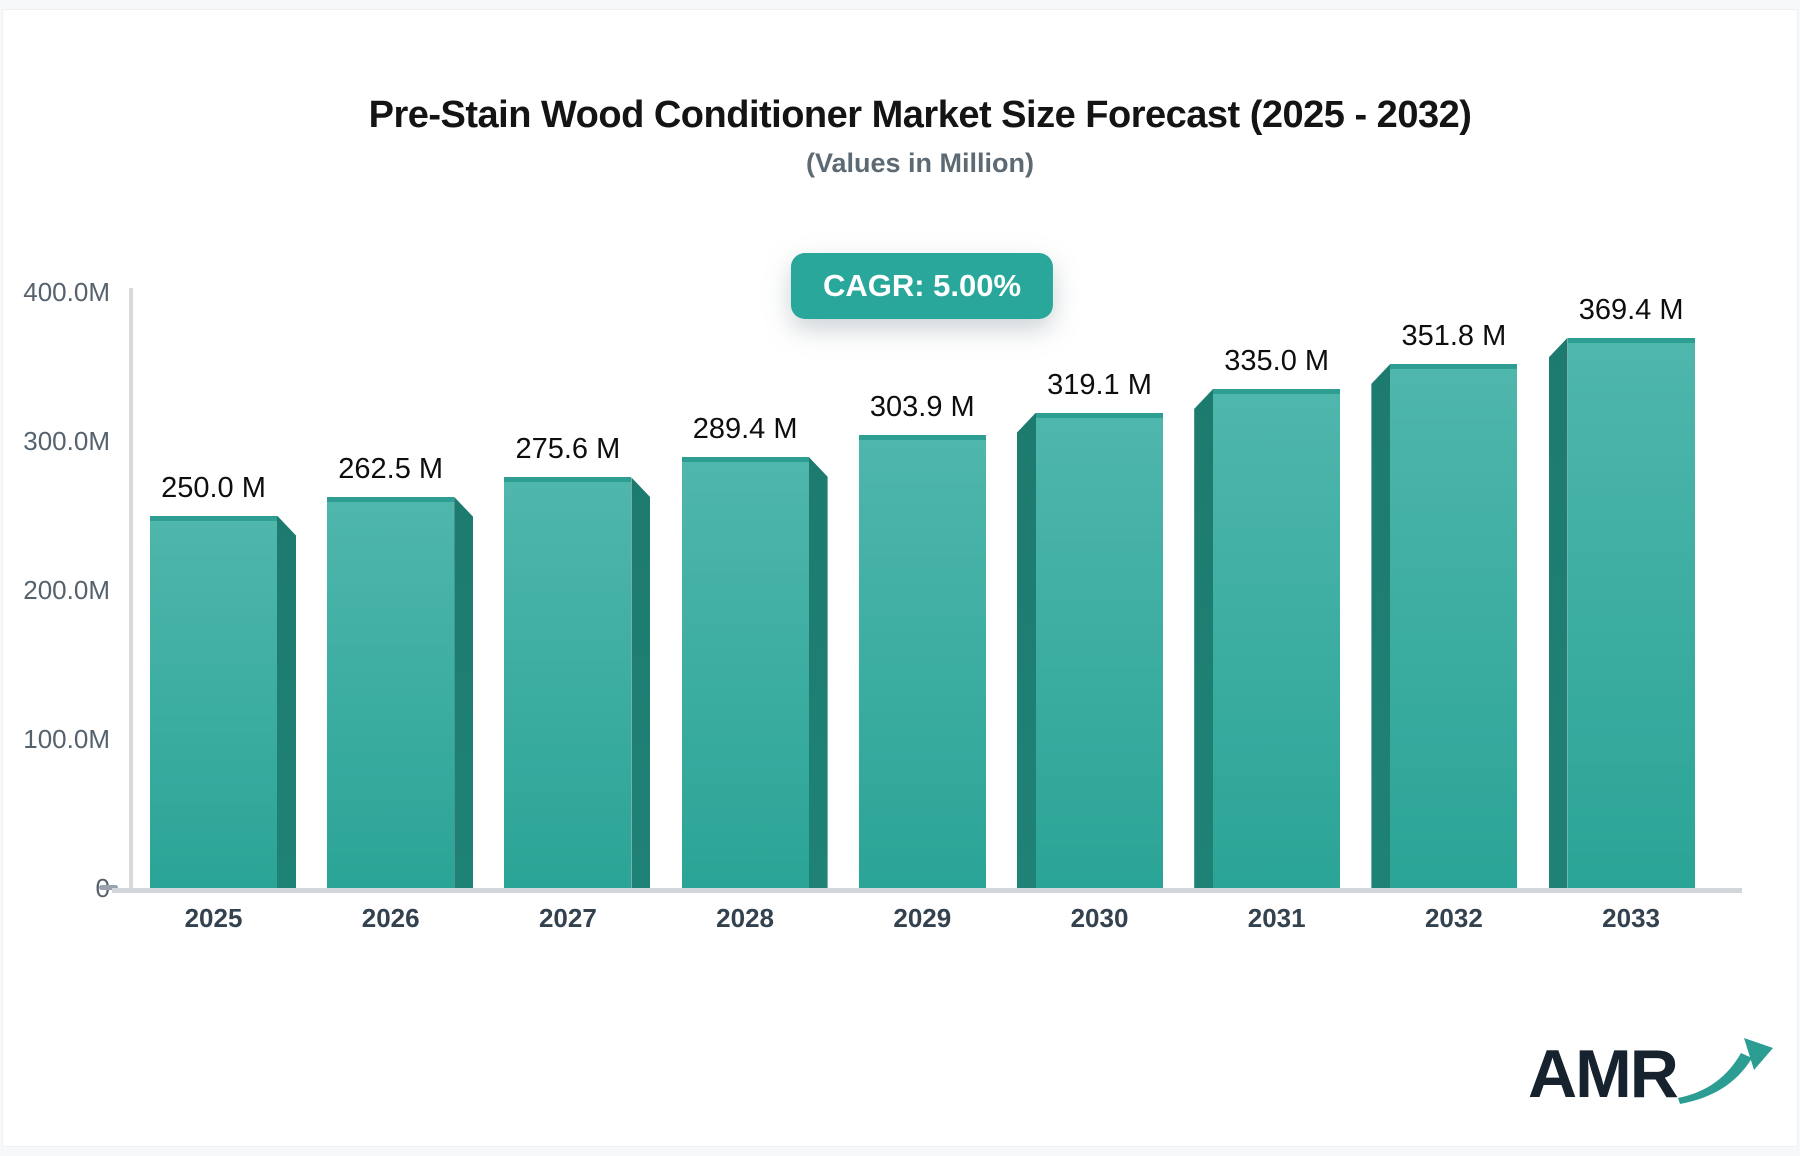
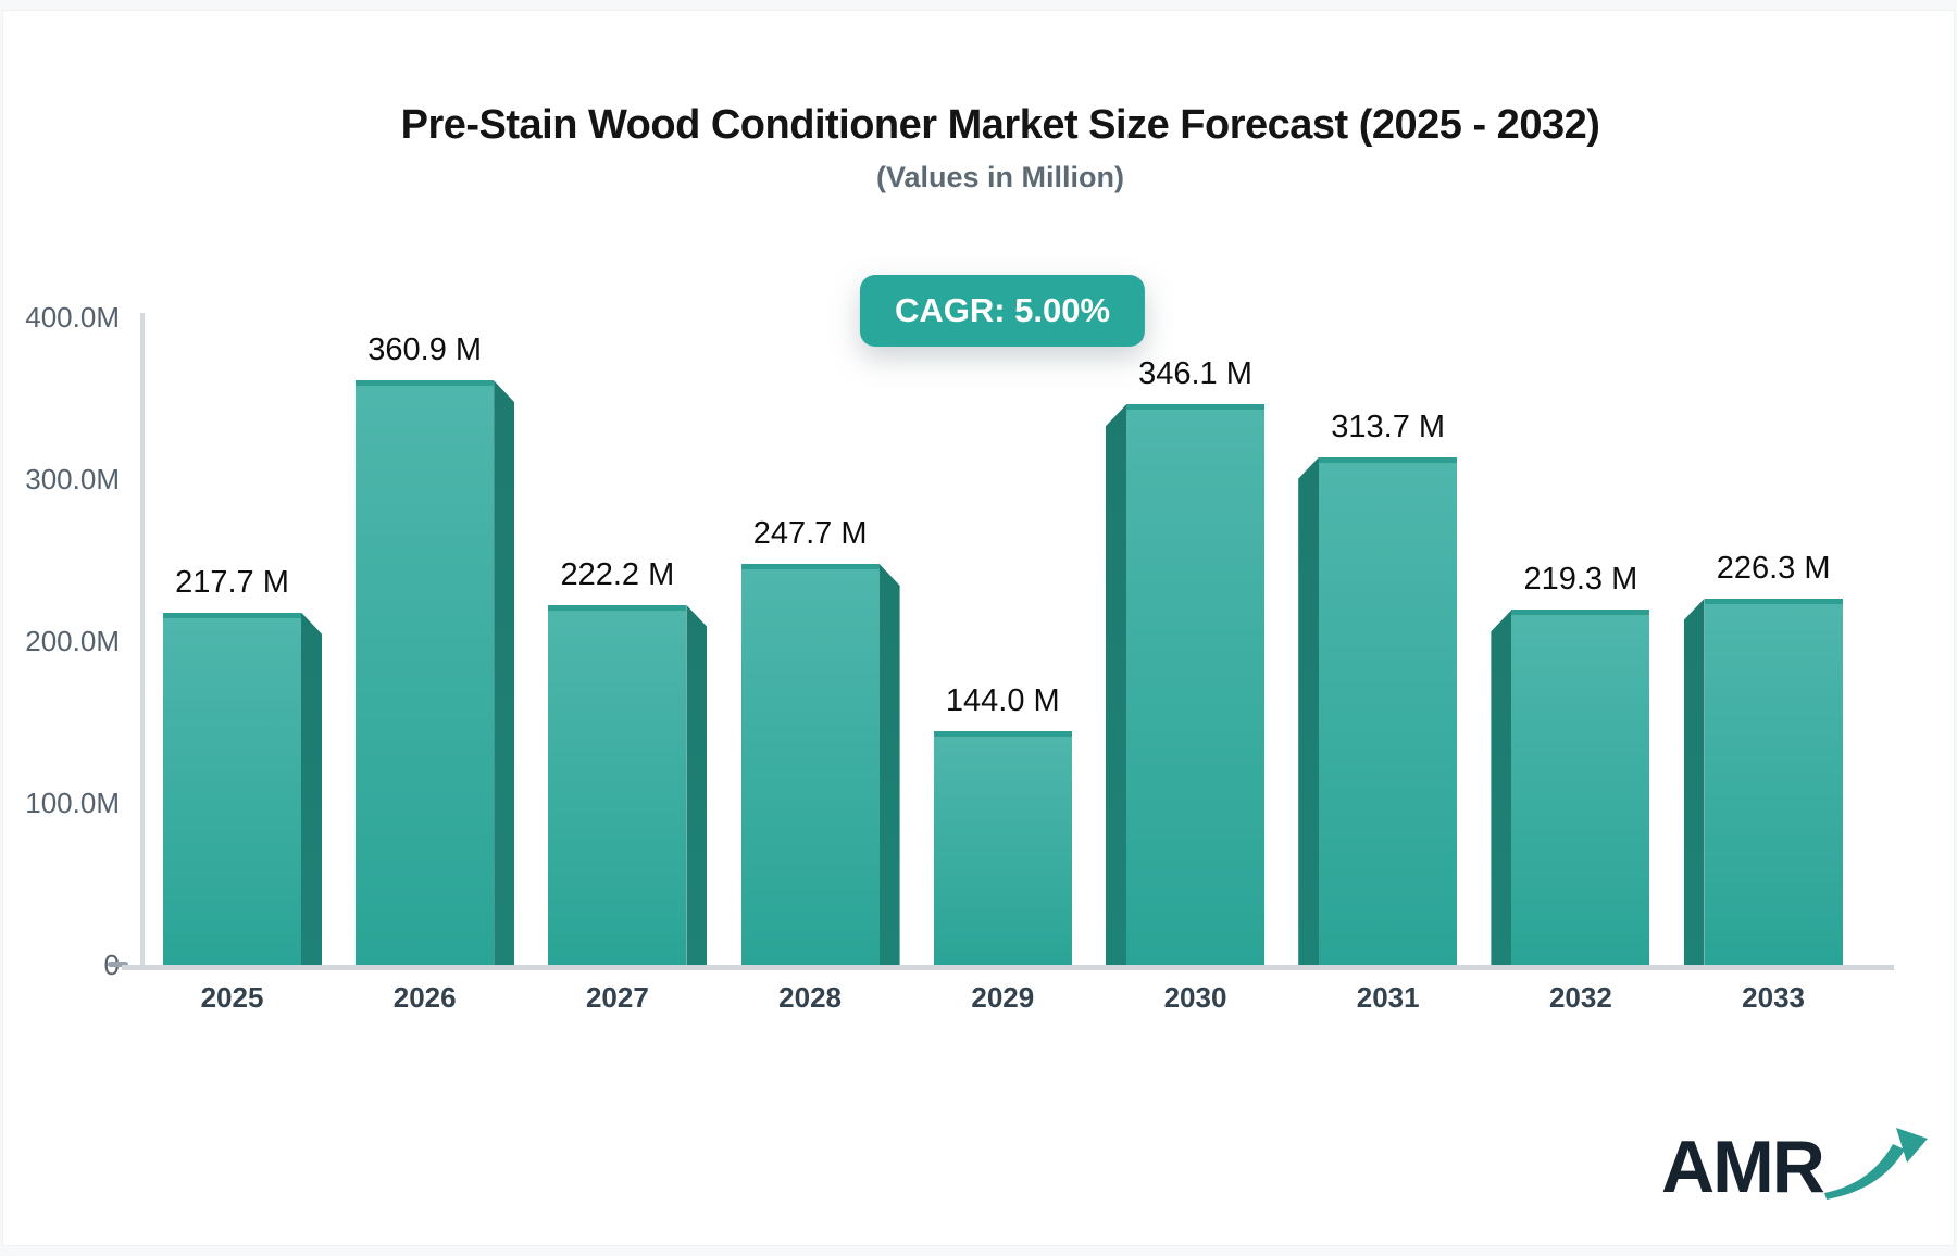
2025: 250.0 -> 217.7
2026: 262.5 -> 360.9
2027: 275.6 -> 222.2
2028: 289.4 -> 247.7
2029: 303.9 -> 144.0
2030: 319.1 -> 346.1
2031: 335.0 -> 313.7
2032: 351.8 -> 219.3
2033: 369.4 -> 226.3
